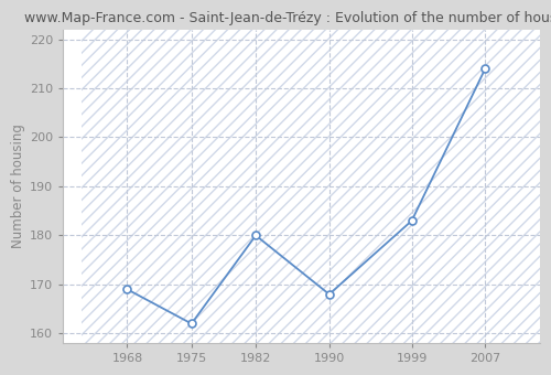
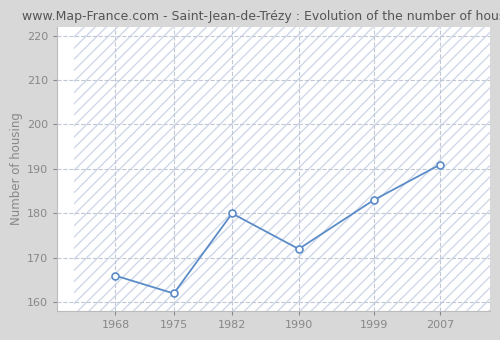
1968: 169 -> 166
1990: 168 -> 172
2007: 214 -> 191
